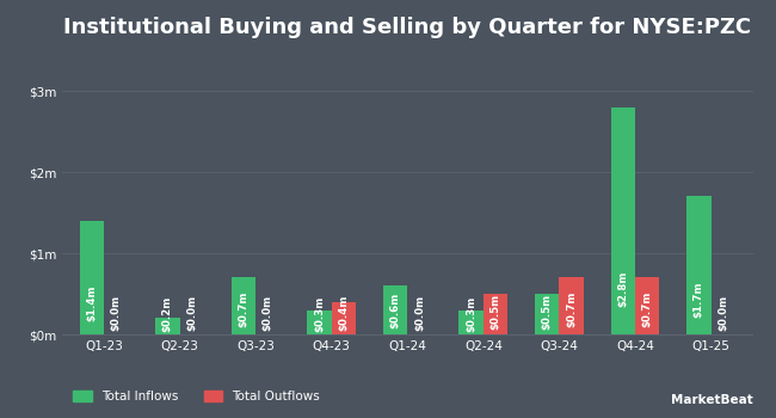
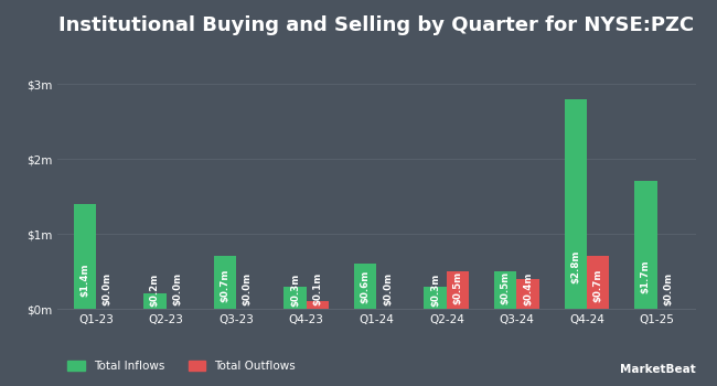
Total Outflows/Q4-23: $0.4m -> $0.1m
Total Outflows/Q3-24: $0.7m -> $0.4m
